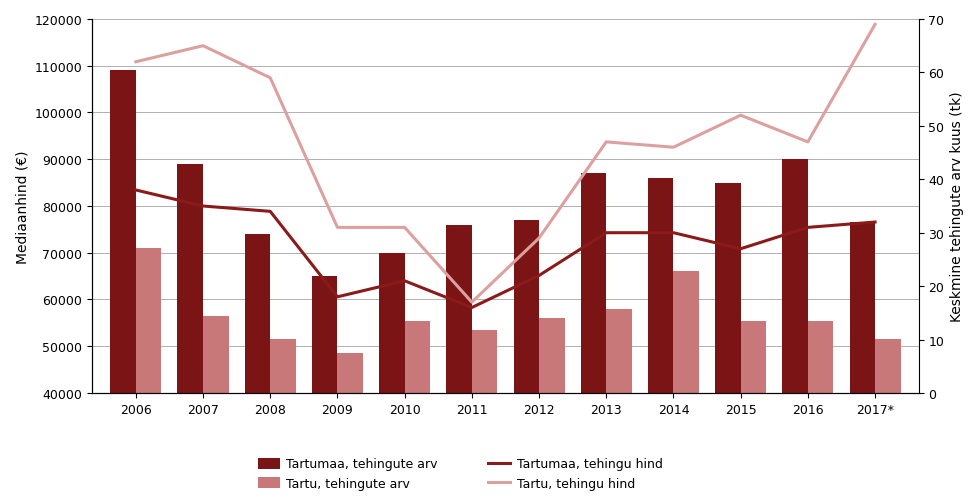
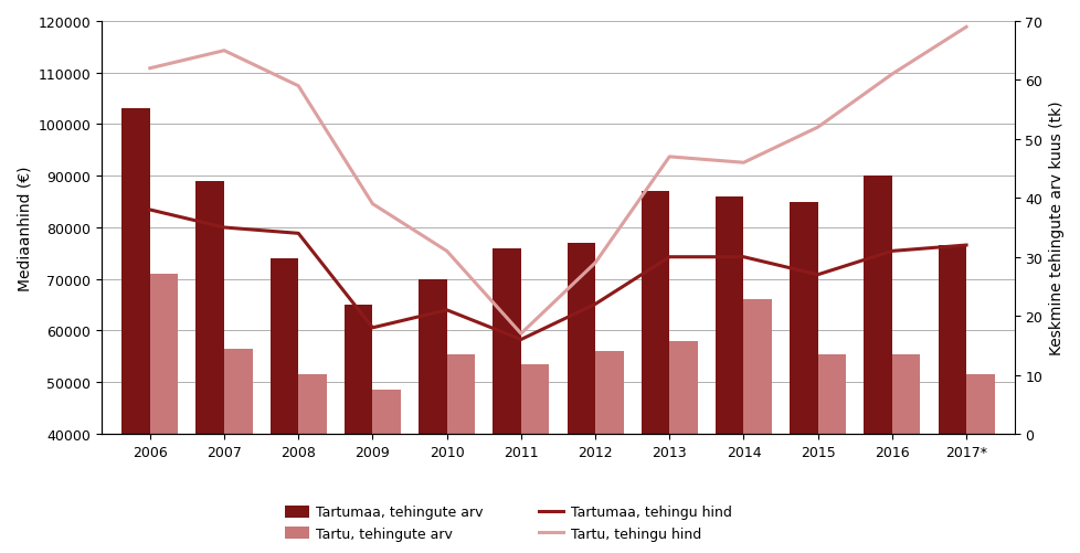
Tartumaa, tehingute arv/2006: 109000 -> 103000
Tartu, tehingu hind/2009: 31 -> 39
Tartu, tehingu hind/2016: 47 -> 61
